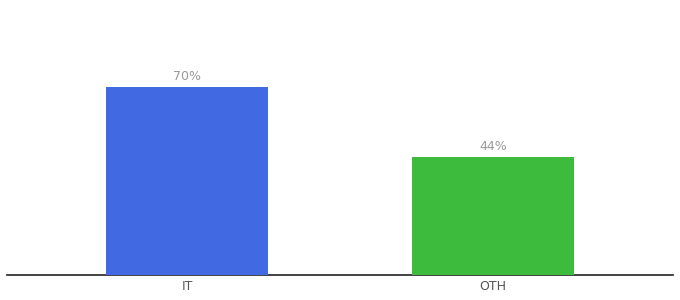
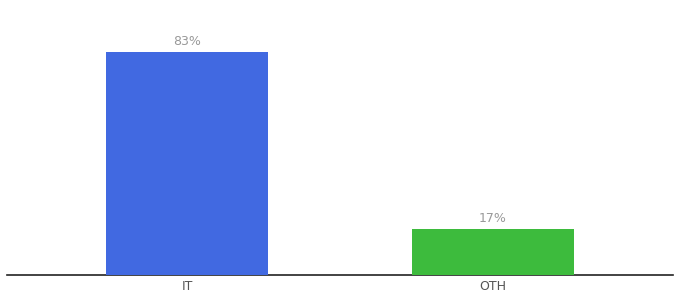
IT: 70% -> 83%
OTH: 44% -> 17%
